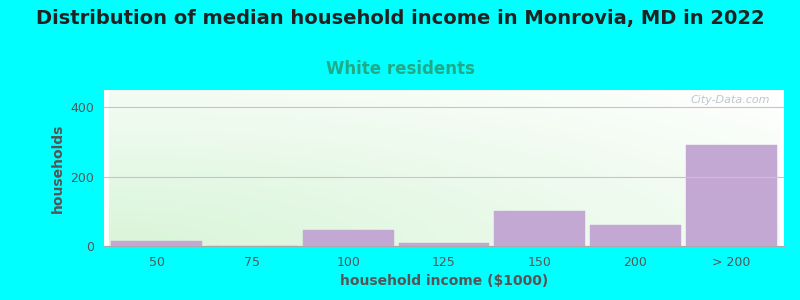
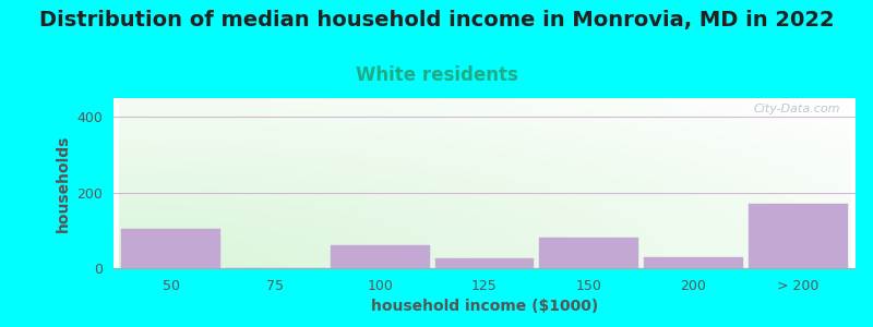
50: 15 -> 105
100: 45 -> 60
125: 10 -> 25
150: 100 -> 80
200: 60 -> 30
> 200: 290 -> 170
